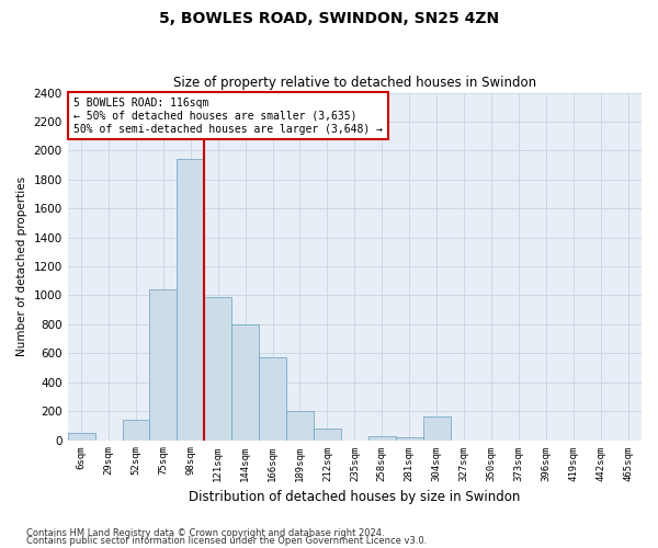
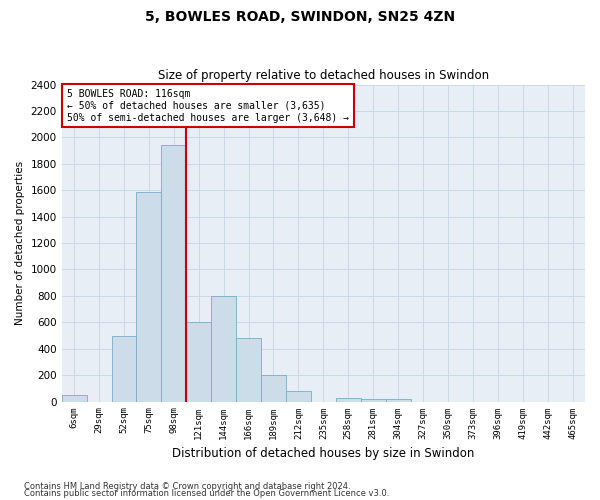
52sqm: 140 -> 500
75sqm: 1040 -> 1590
121sqm: 990 -> 600
166sqm: 570 -> 480
304sqm: 160 -> 20
